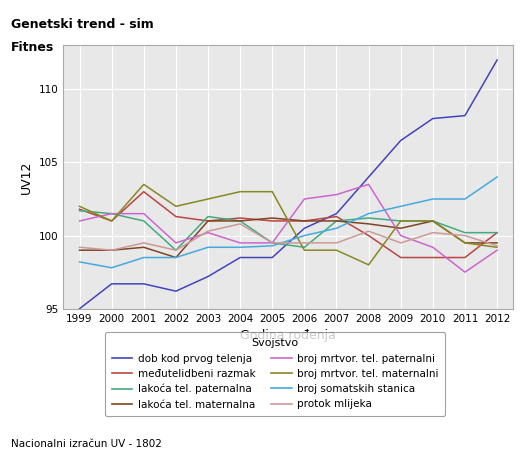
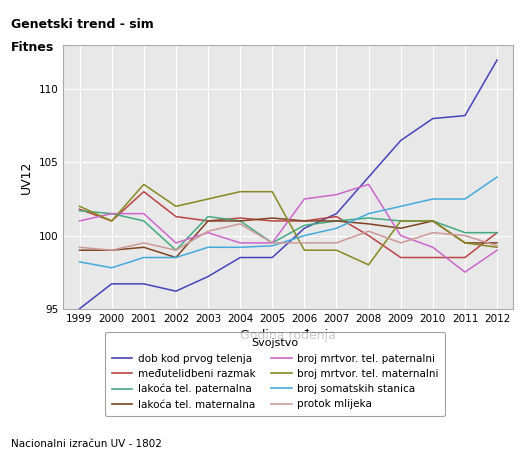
lakoća tel. paternalna/2006: 99.2 -> 100.7
